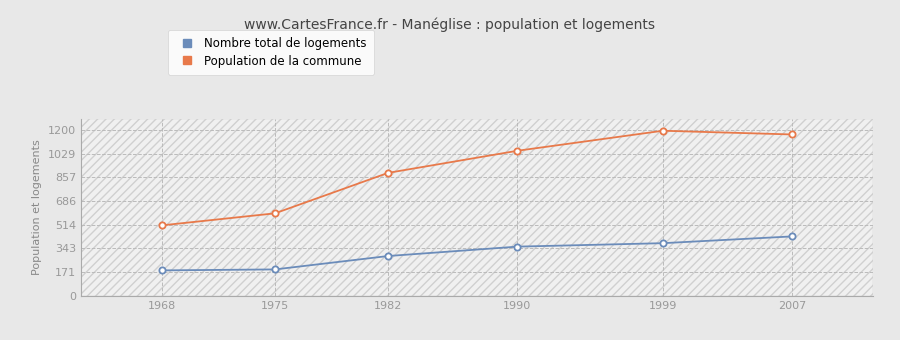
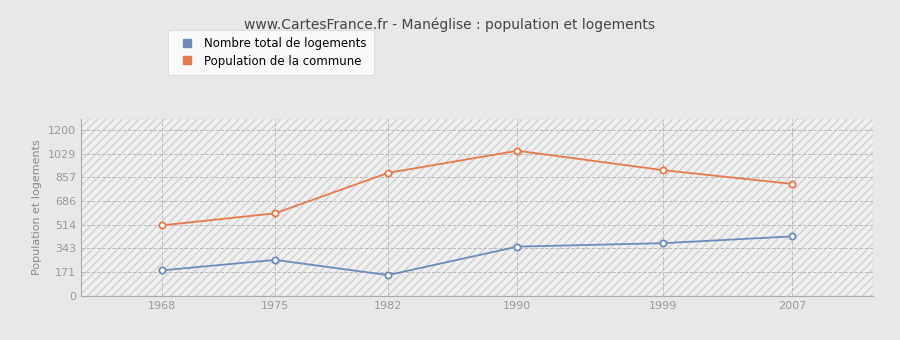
Nombre total de logements/1975: 190 -> 260
Nombre total de logements/1982: 290 -> 150
Population de la commune/1999: 1200 -> 910
Population de la commune/2007: 1170 -> 810
